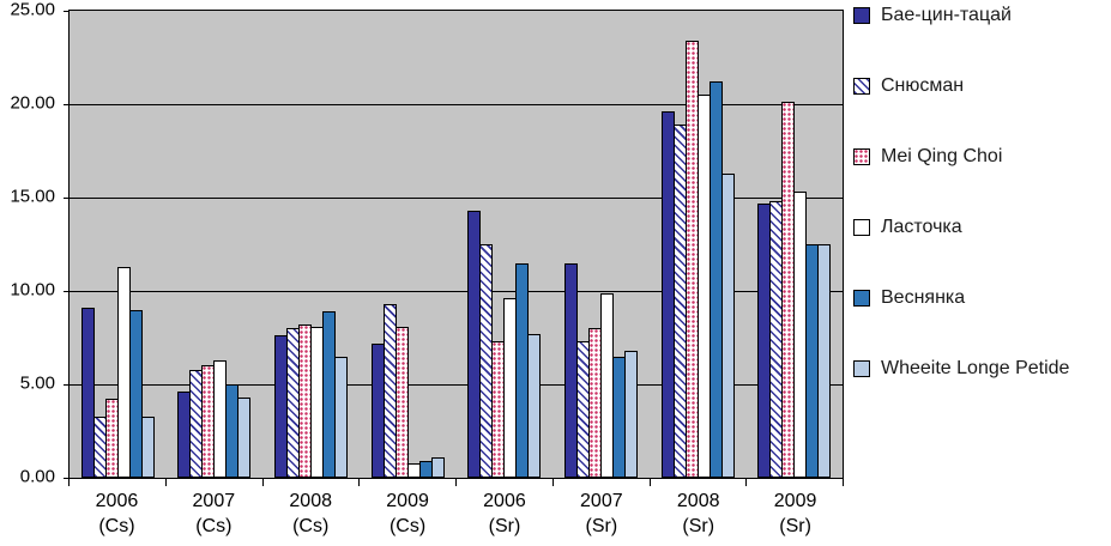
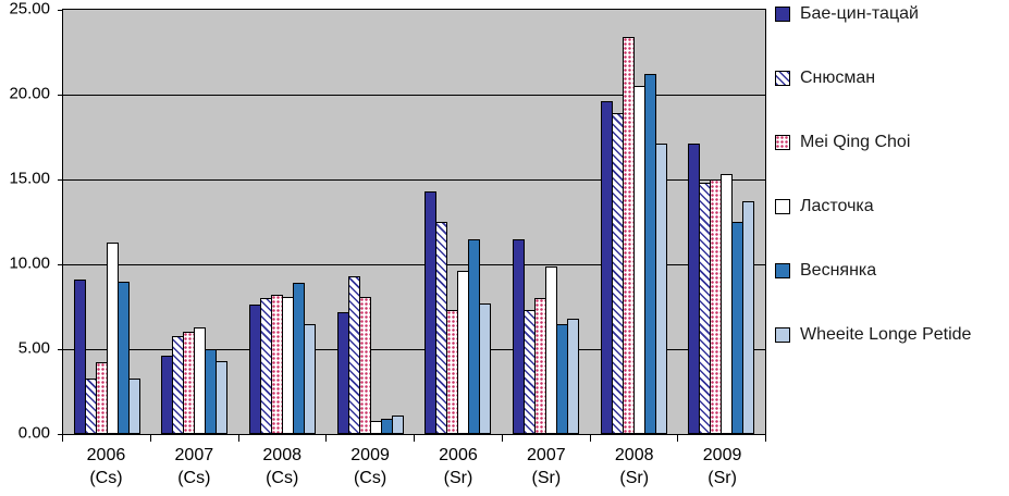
Wheeite Longe Petide/2008 (Sr): 16.3 -> 17.1
Бае-цин-тацай/2009 (Sr): 14.7 -> 17.1
Mei Qing Choi/2009 (Sr): 20.1 -> 15.0
Wheeite Longe Petide/2009 (Sr): 12.5 -> 13.7
